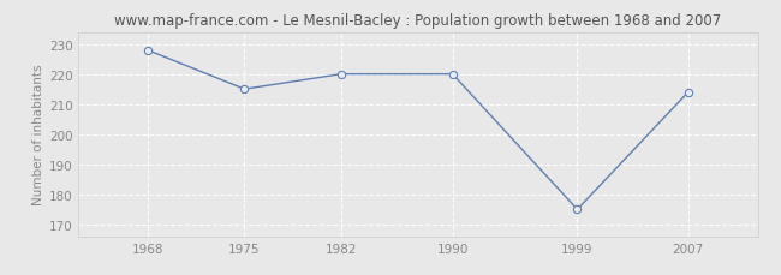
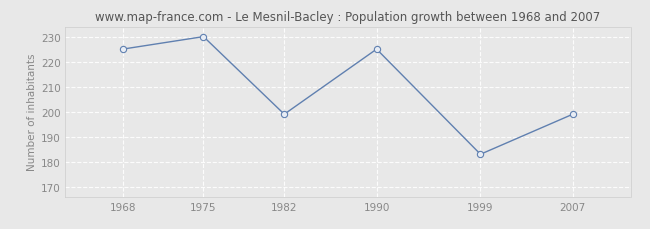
1968: 228 -> 225
1975: 215 -> 230
1982: 220 -> 199
1990: 220 -> 225
1999: 175 -> 183
2007: 214 -> 199
